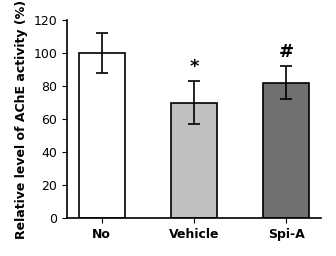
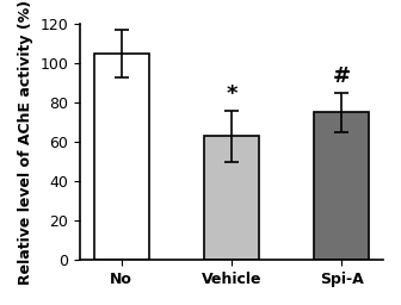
No: 100 -> 105
Vehicle: 70 -> 63
Spi-A: 82 -> 75
